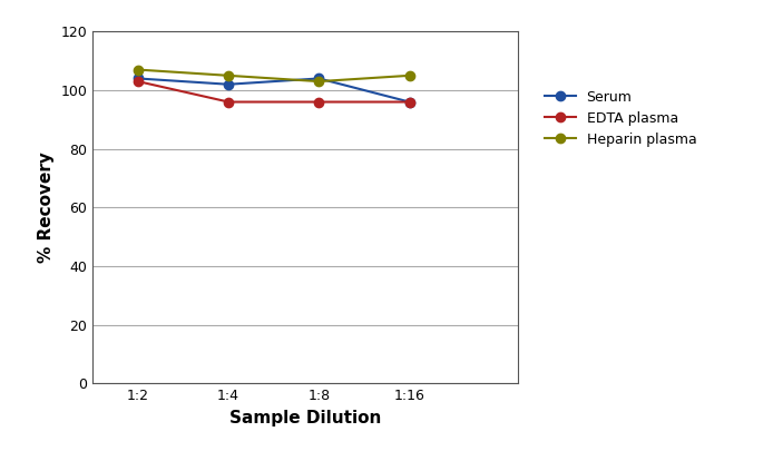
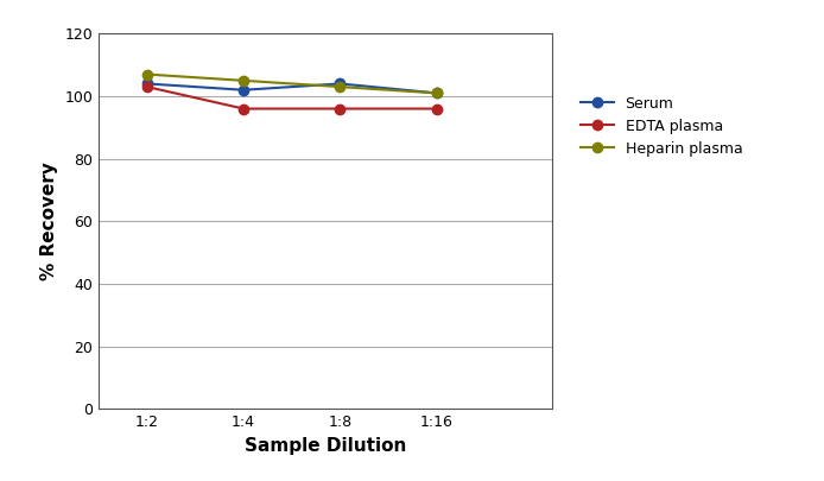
Serum/1:16: 96 -> 101
Heparin plasma/1:16: 105 -> 101
